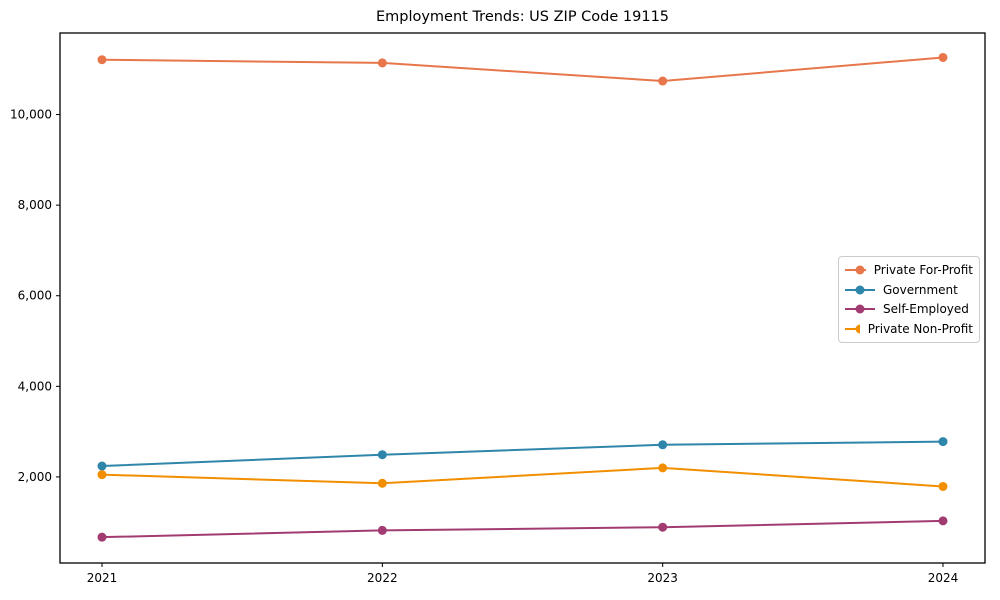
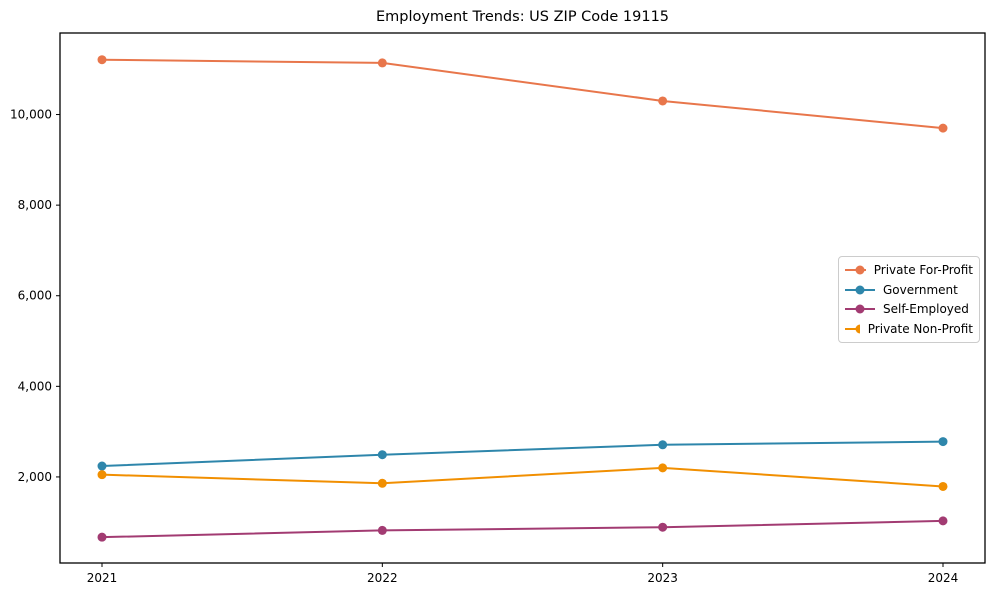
Private For-Profit/2023: 10700 -> 10300
Private For-Profit/2024: 11300 -> 9700
